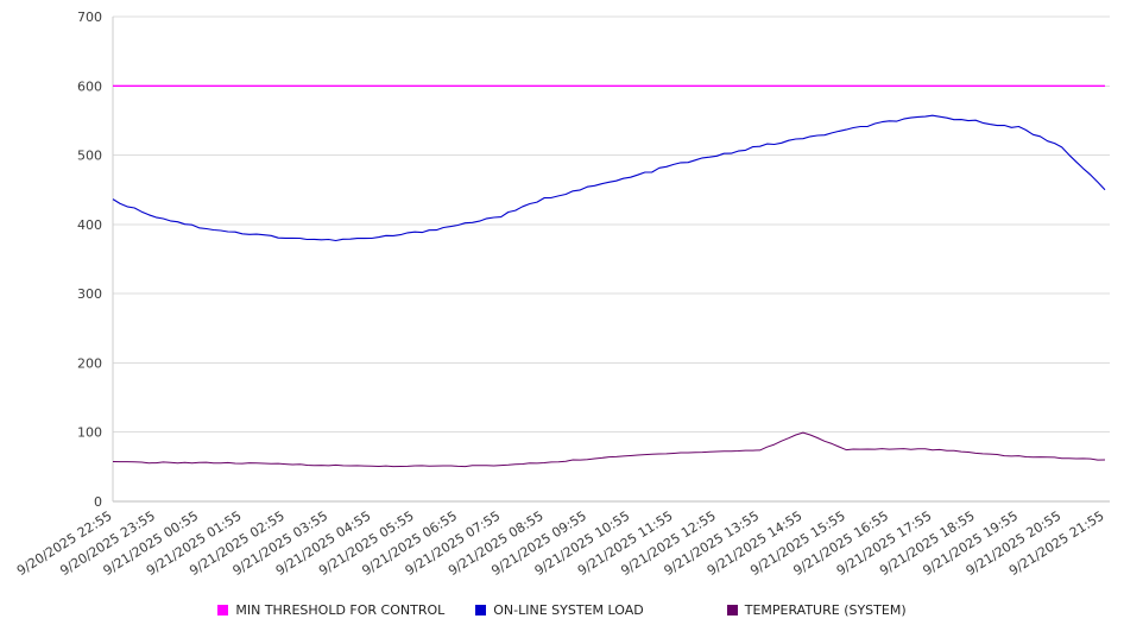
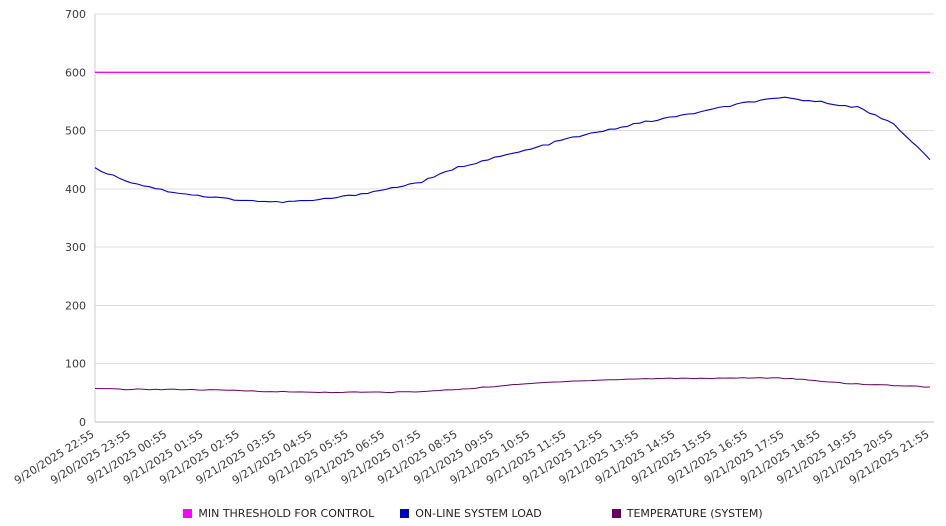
TEMPERATURE (SYSTEM)/9/21/2025 14:55: 100 -> 80
